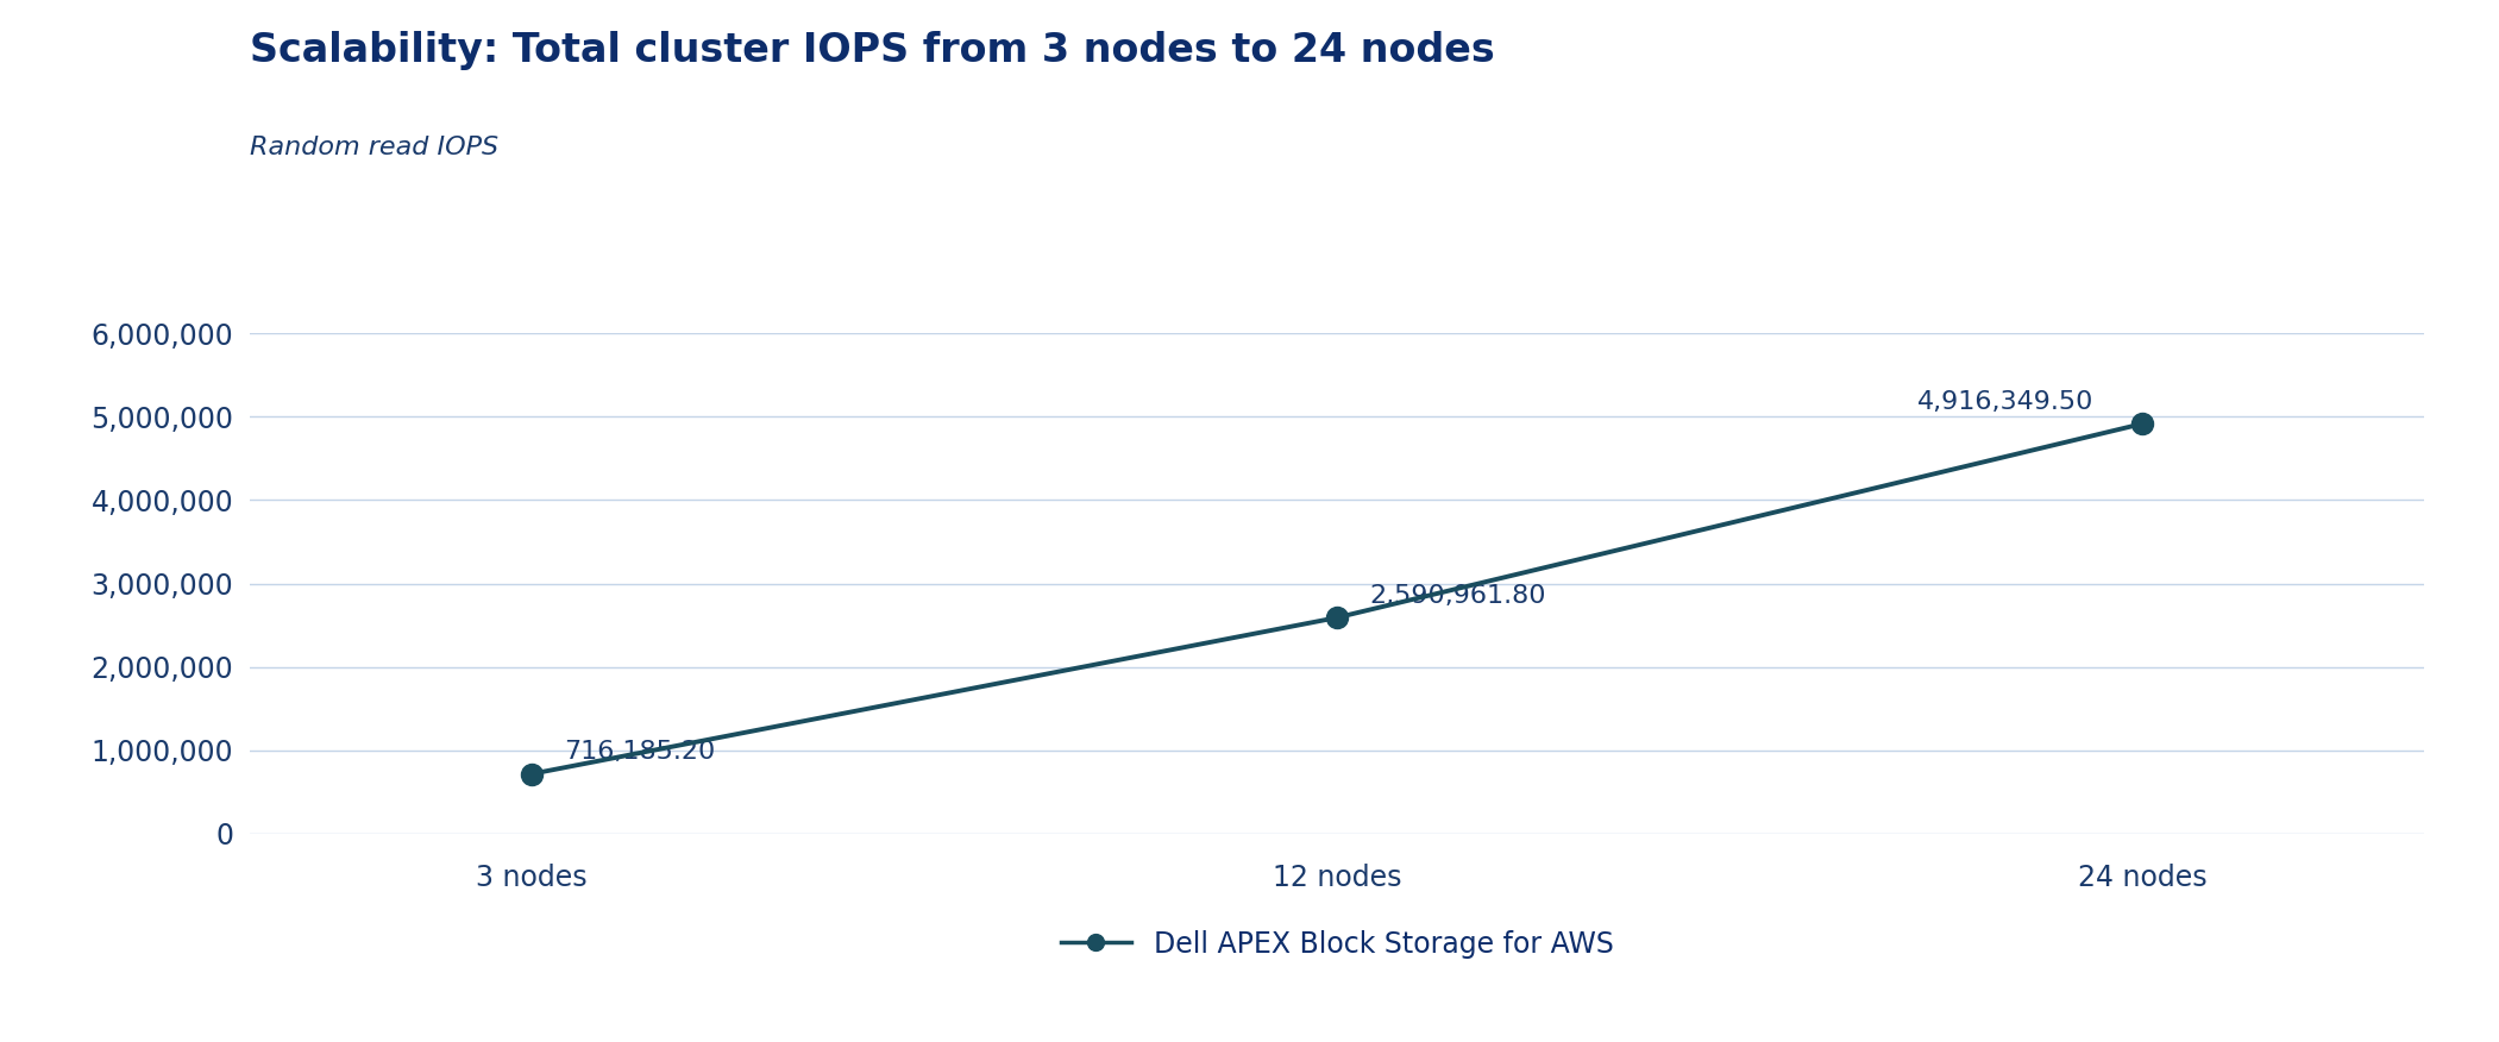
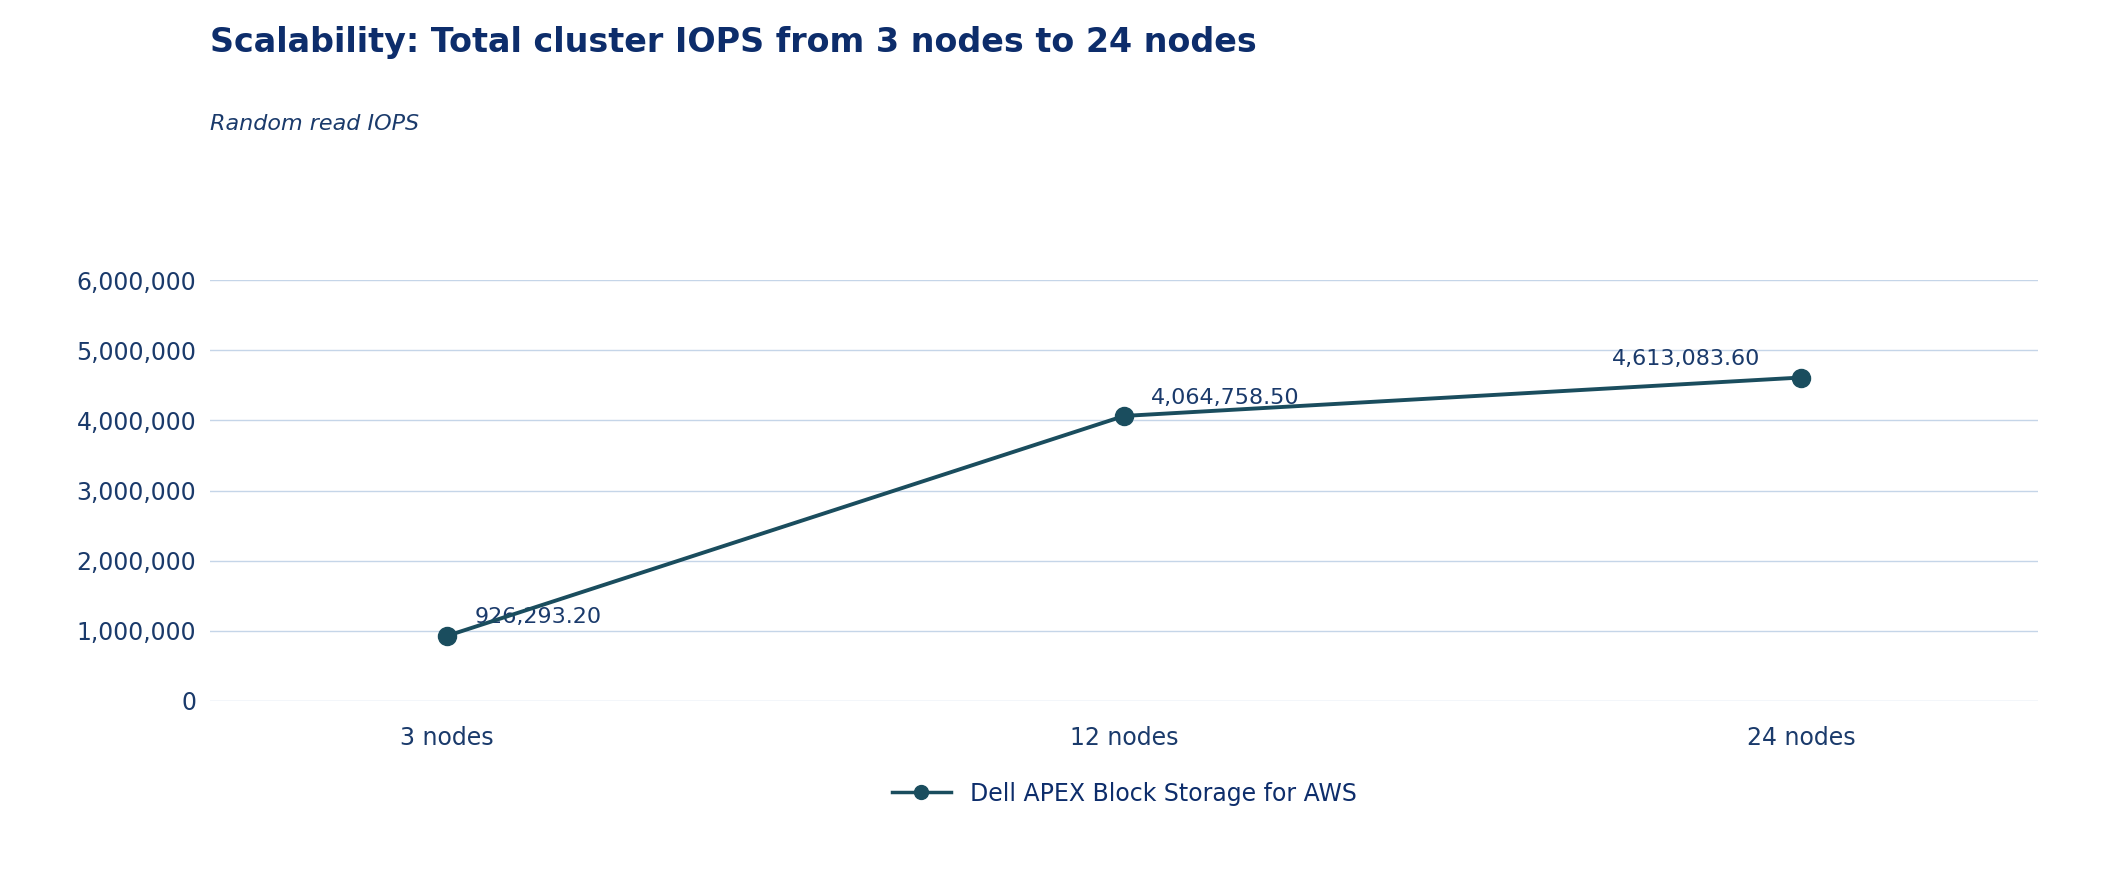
3 nodes: 716,185.20 -> 926,293.20
12 nodes: 2,590,961.80 -> 4,064,758.50
24 nodes: 4,916,349.50 -> 4,613,083.60
